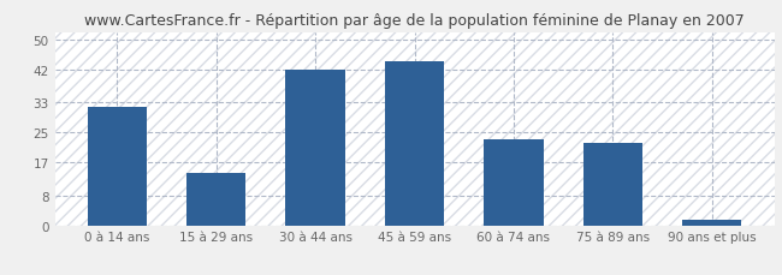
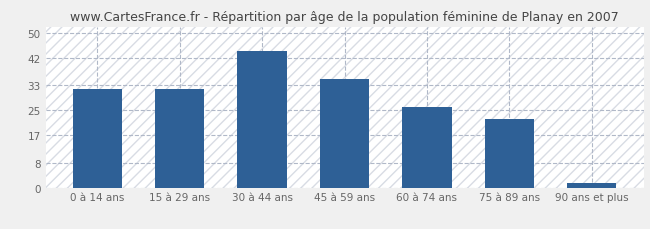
15 à 29 ans: 14.0 -> 32.0
30 à 44 ans: 42.0 -> 44.0
45 à 59 ans: 44.0 -> 35.0
60 à 74 ans: 23.0 -> 26.0
